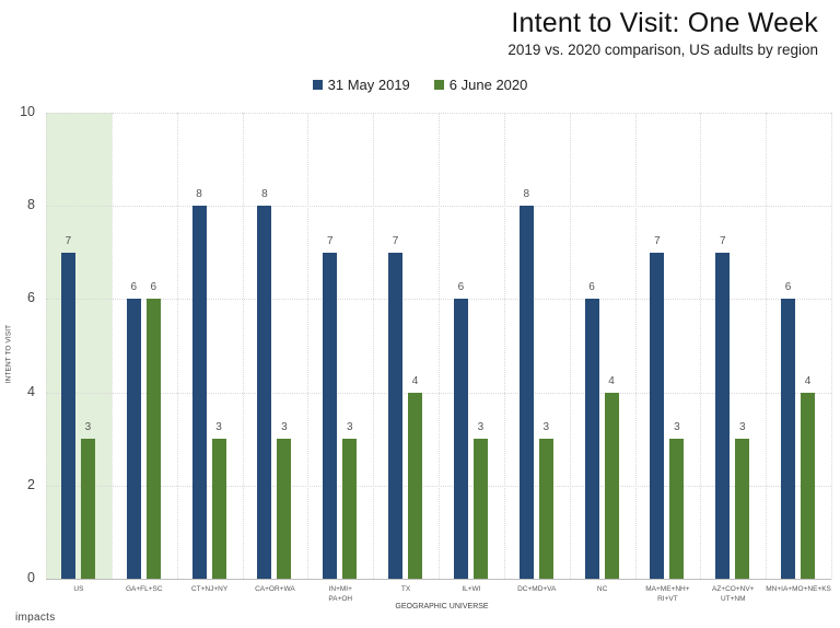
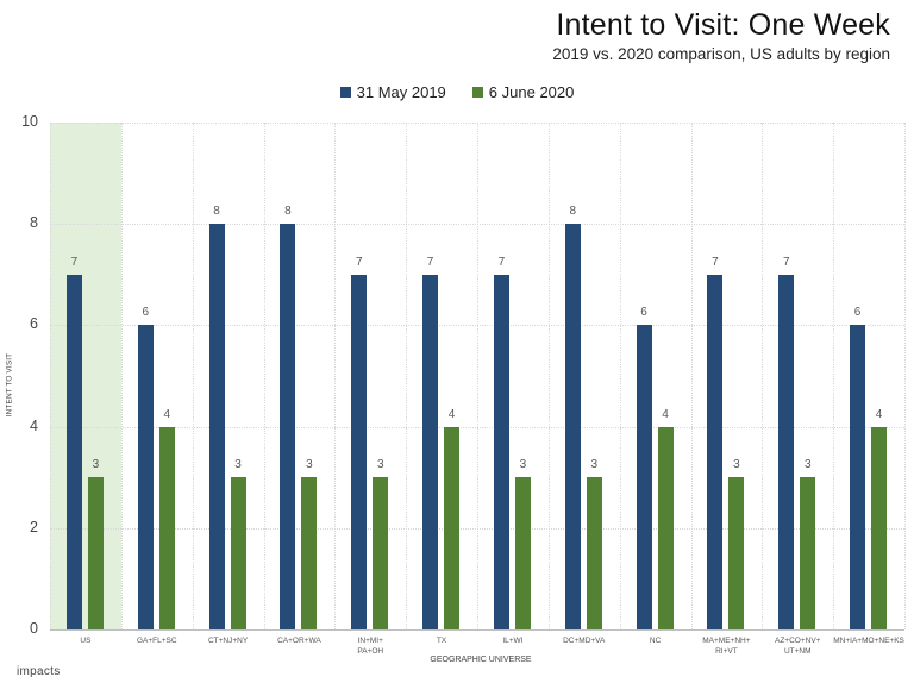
6 June 2020/GA+FL+SC: 6 -> 4
31 May 2019/IL+WI: 6 -> 7
